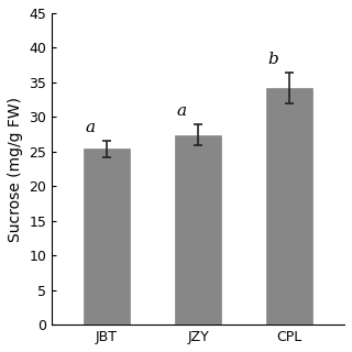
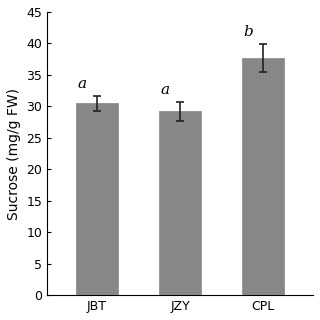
JBT: 25.4 -> 30.5
JZY: 27.4 -> 29.2
CPL: 34.2 -> 37.7
